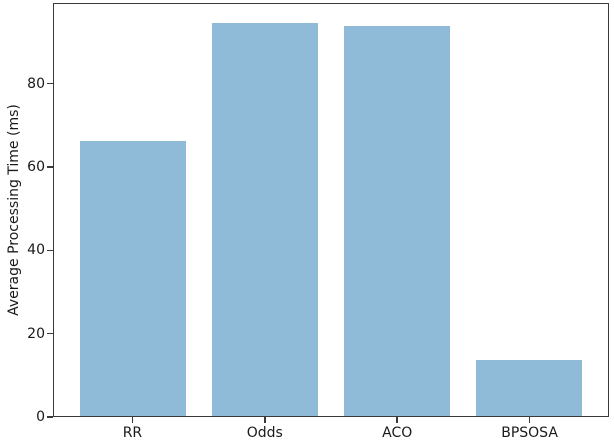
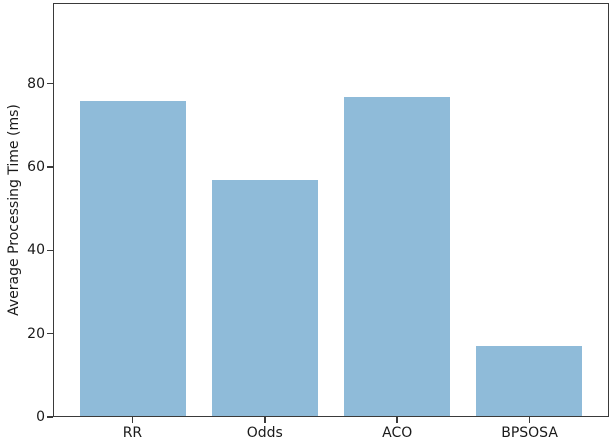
RR: 66 -> 76
Odds: 95 -> 57
ACO: 94 -> 77
BPSOSA: 14 -> 17
